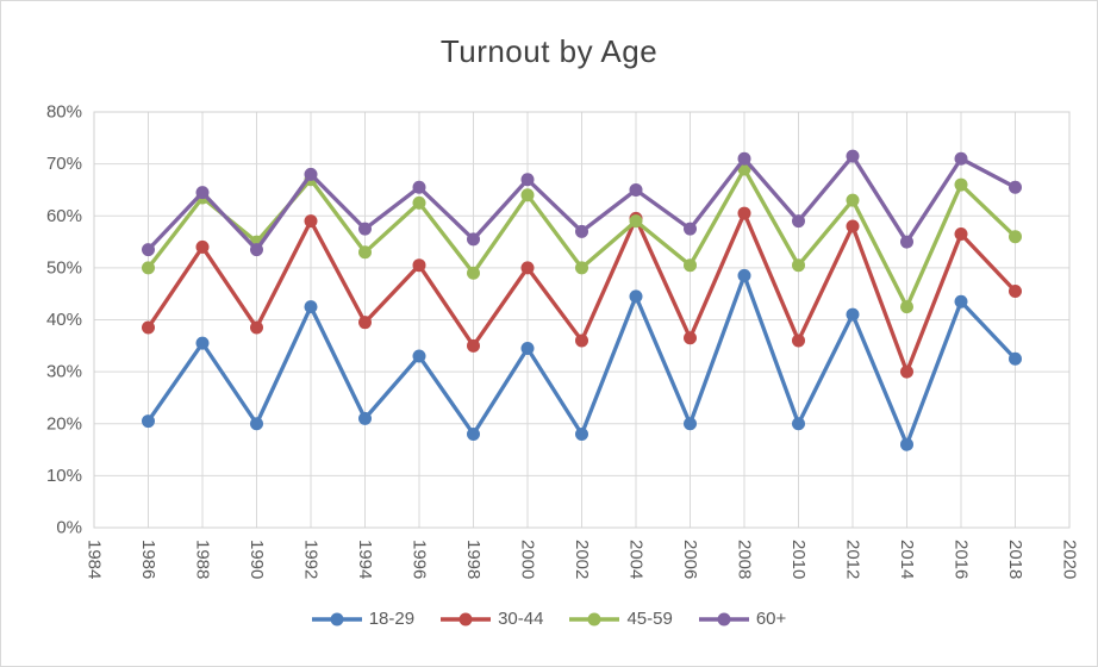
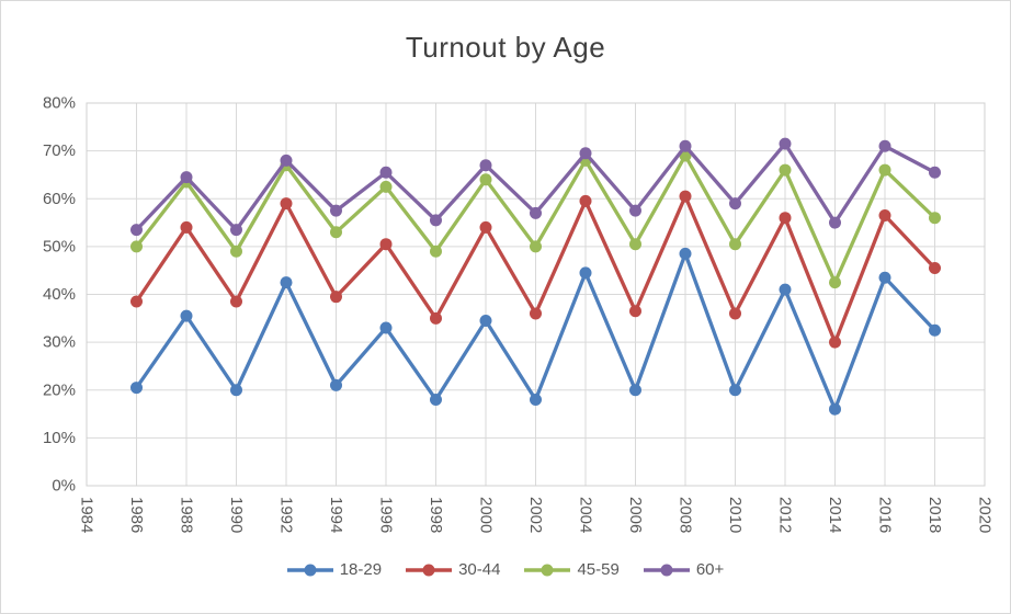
45-59/1990: 55% -> 49%
30-44/2000: 50% -> 54%
45-59/2004: 59% -> 68%
60+/2004: 65% -> 70%
30-44/2012: 58% -> 56%
45-59/2012: 63% -> 66%
